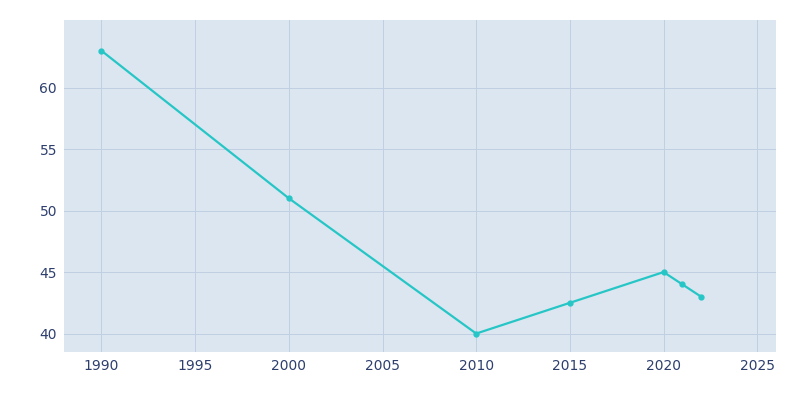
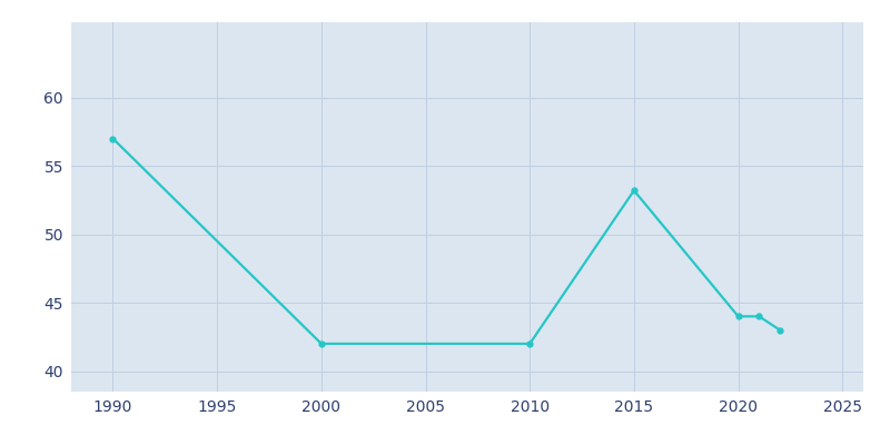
1990: 63.0 -> 57.0
2000: 51.0 -> 42.0
2010: 40.0 -> 42.0
2015: 42.5 -> 53.2
2020: 45.0 -> 44.0
